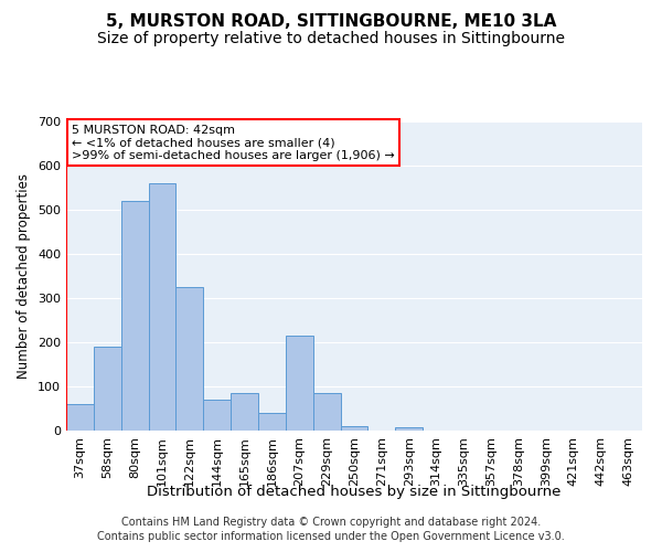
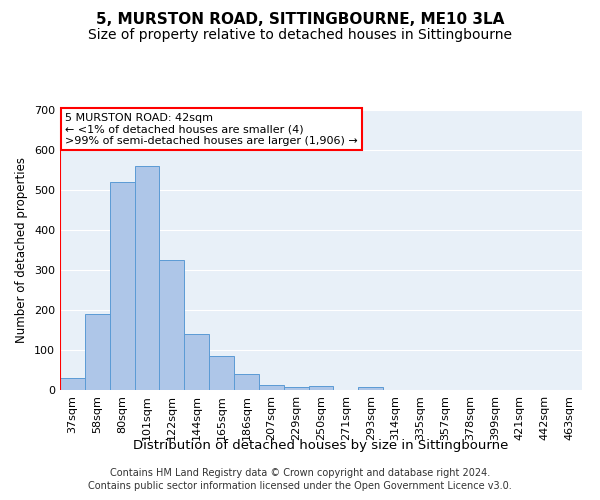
37sqm: 60 -> 30
144sqm: 70 -> 140
207sqm: 215 -> 12
229sqm: 85 -> 8
